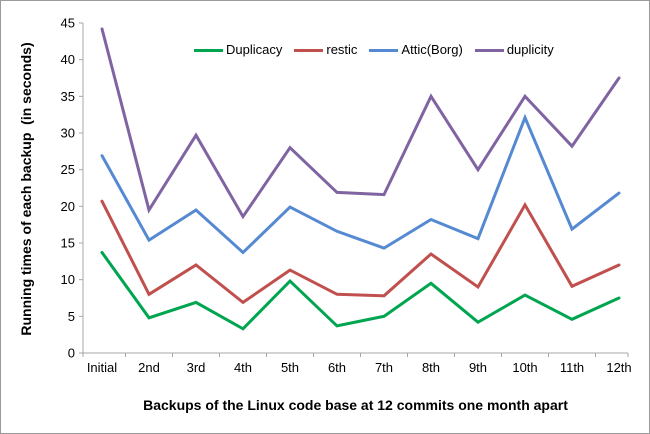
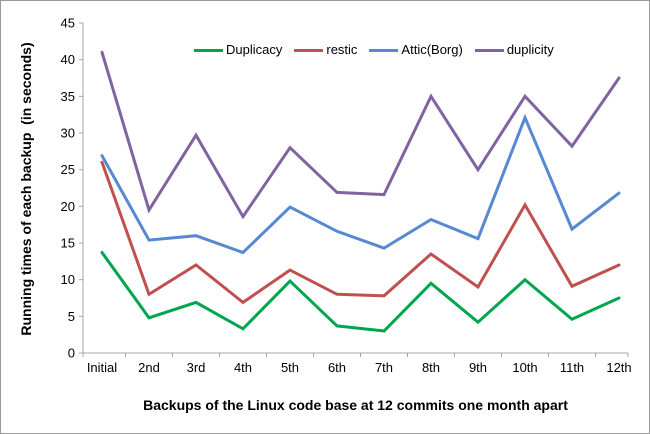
restic/Initial: 21 -> 26
duplicity/Initial: 44 -> 41
Attic(Borg)/3rd: 20 -> 16
Duplicacy/7th: 5 -> 3
Duplicacy/10th: 8 -> 10
